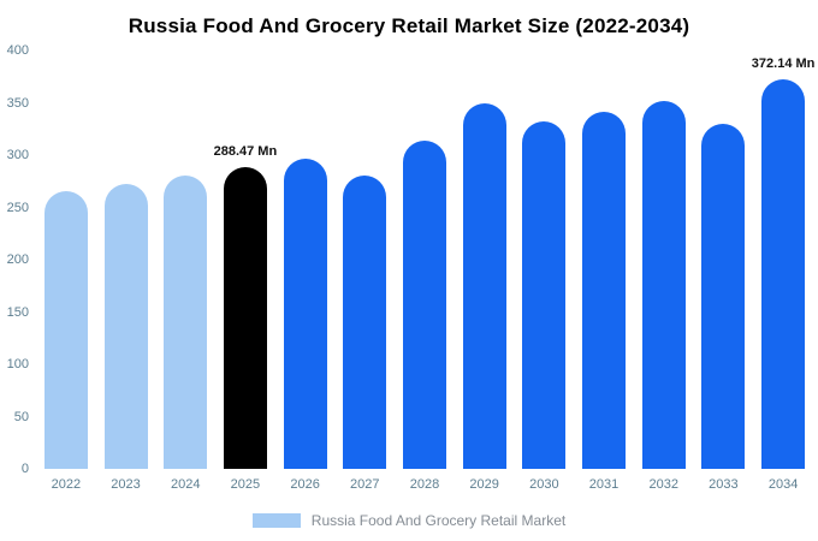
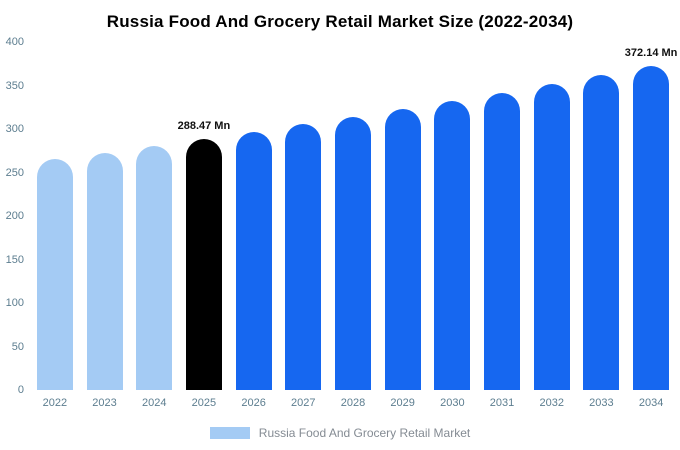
2027: 280 -> 310
2029: 350 -> 320
2033: 330 -> 360
